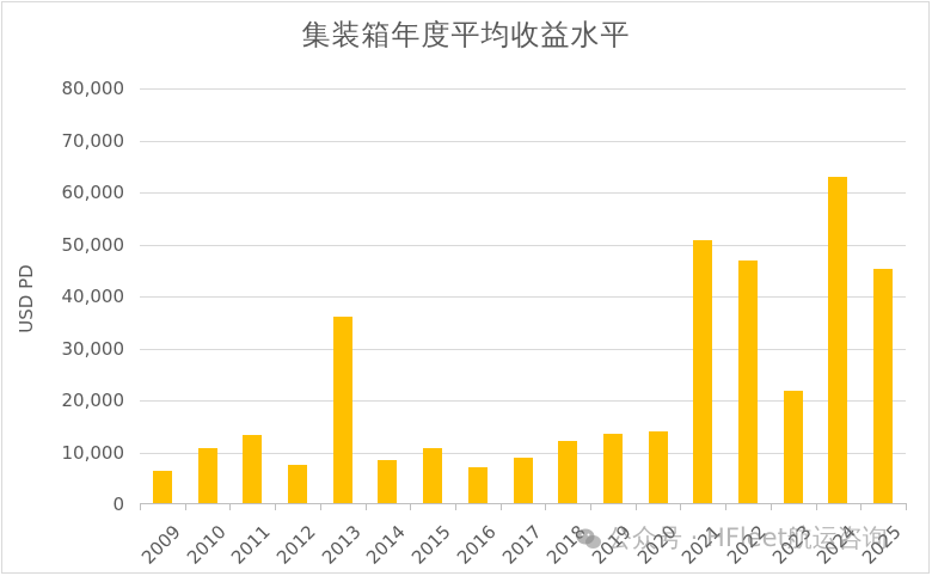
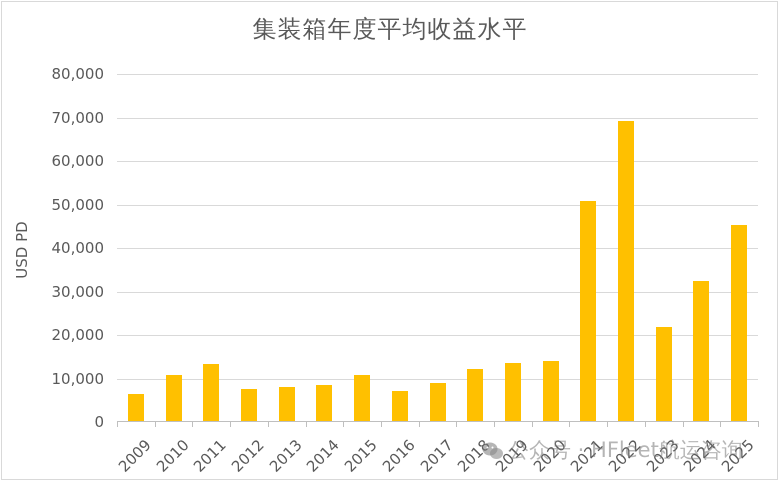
2013: 36000 -> 8000
2022: 47000 -> 69000
2024: 63000 -> 32000
